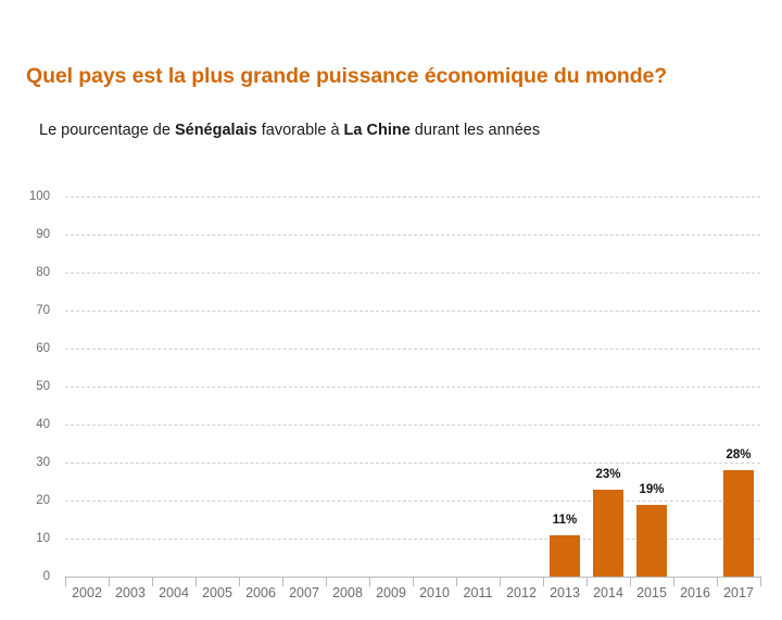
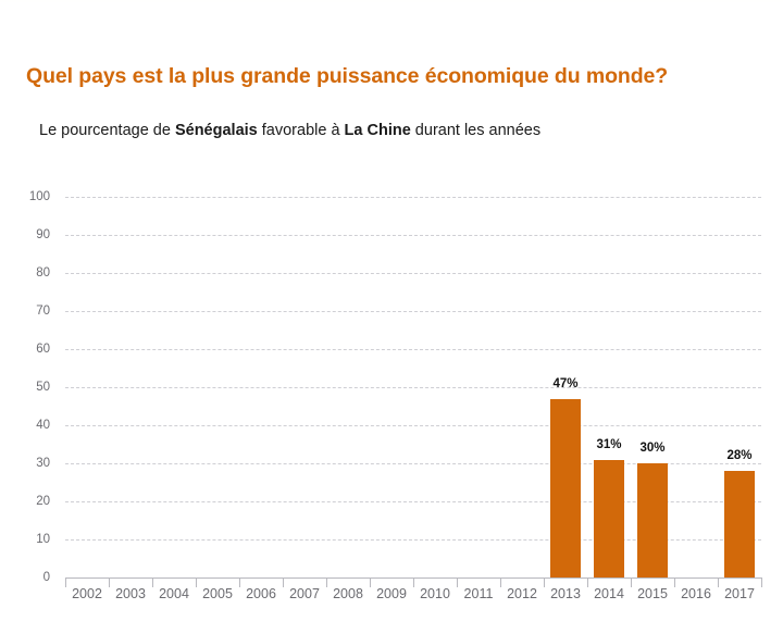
2013: 11% -> 47%
2014: 23% -> 31%
2015: 19% -> 30%
